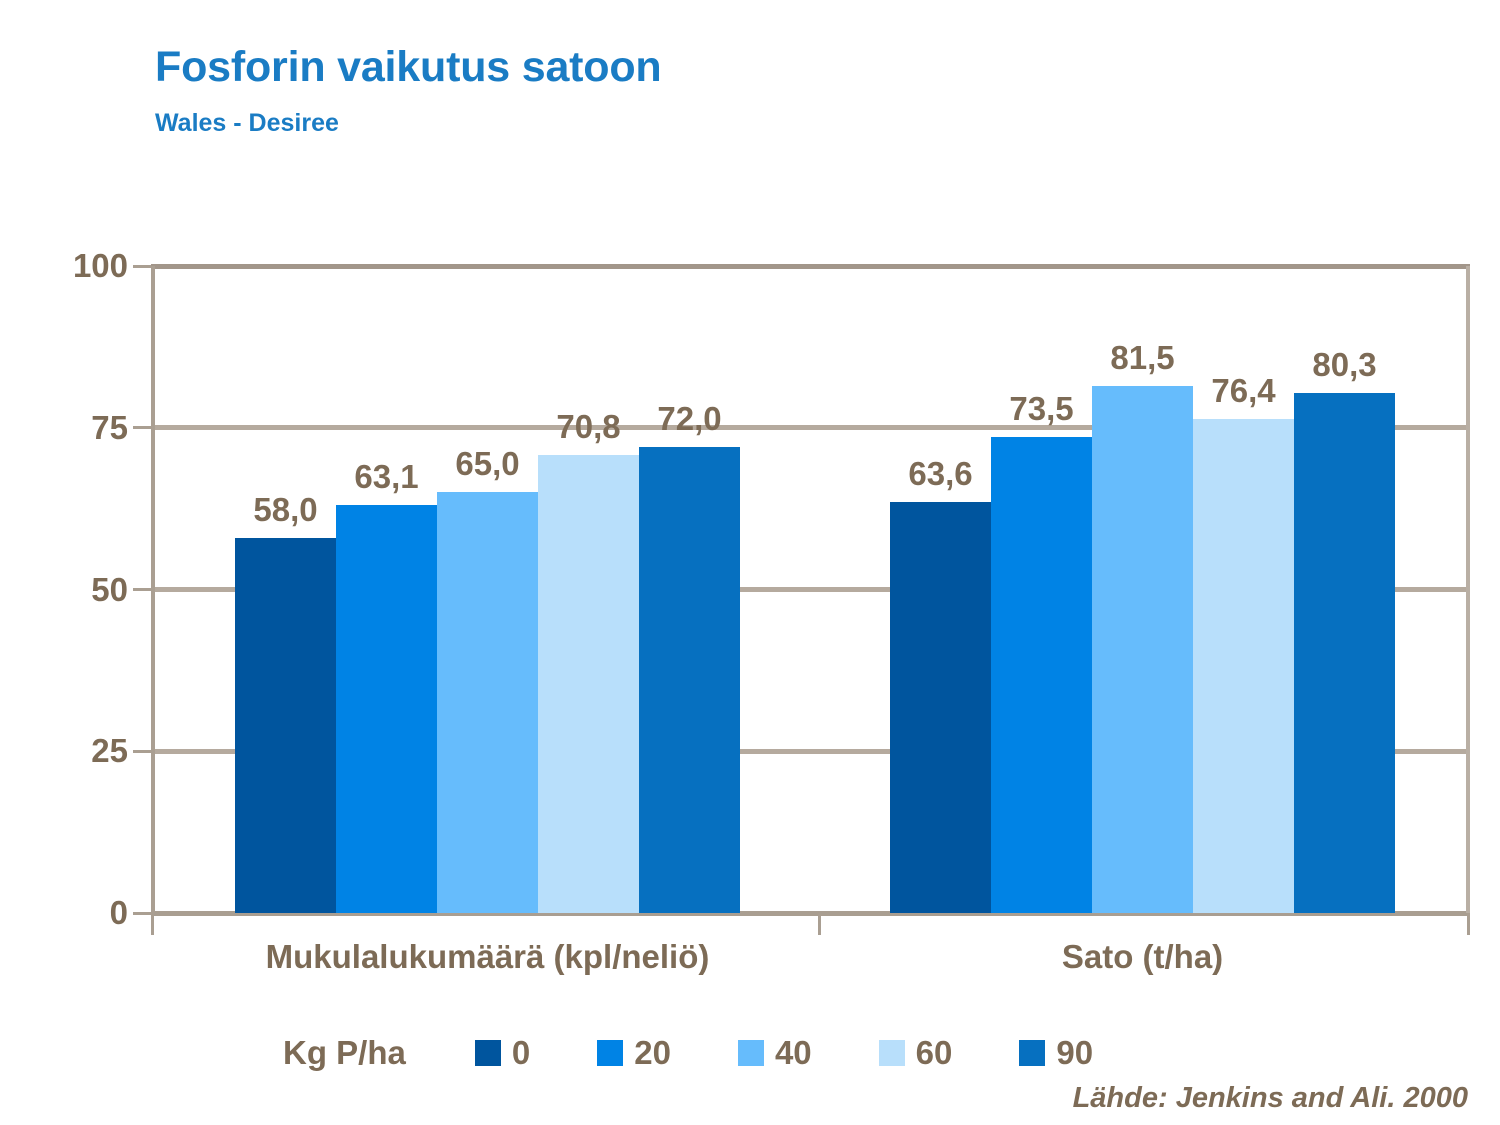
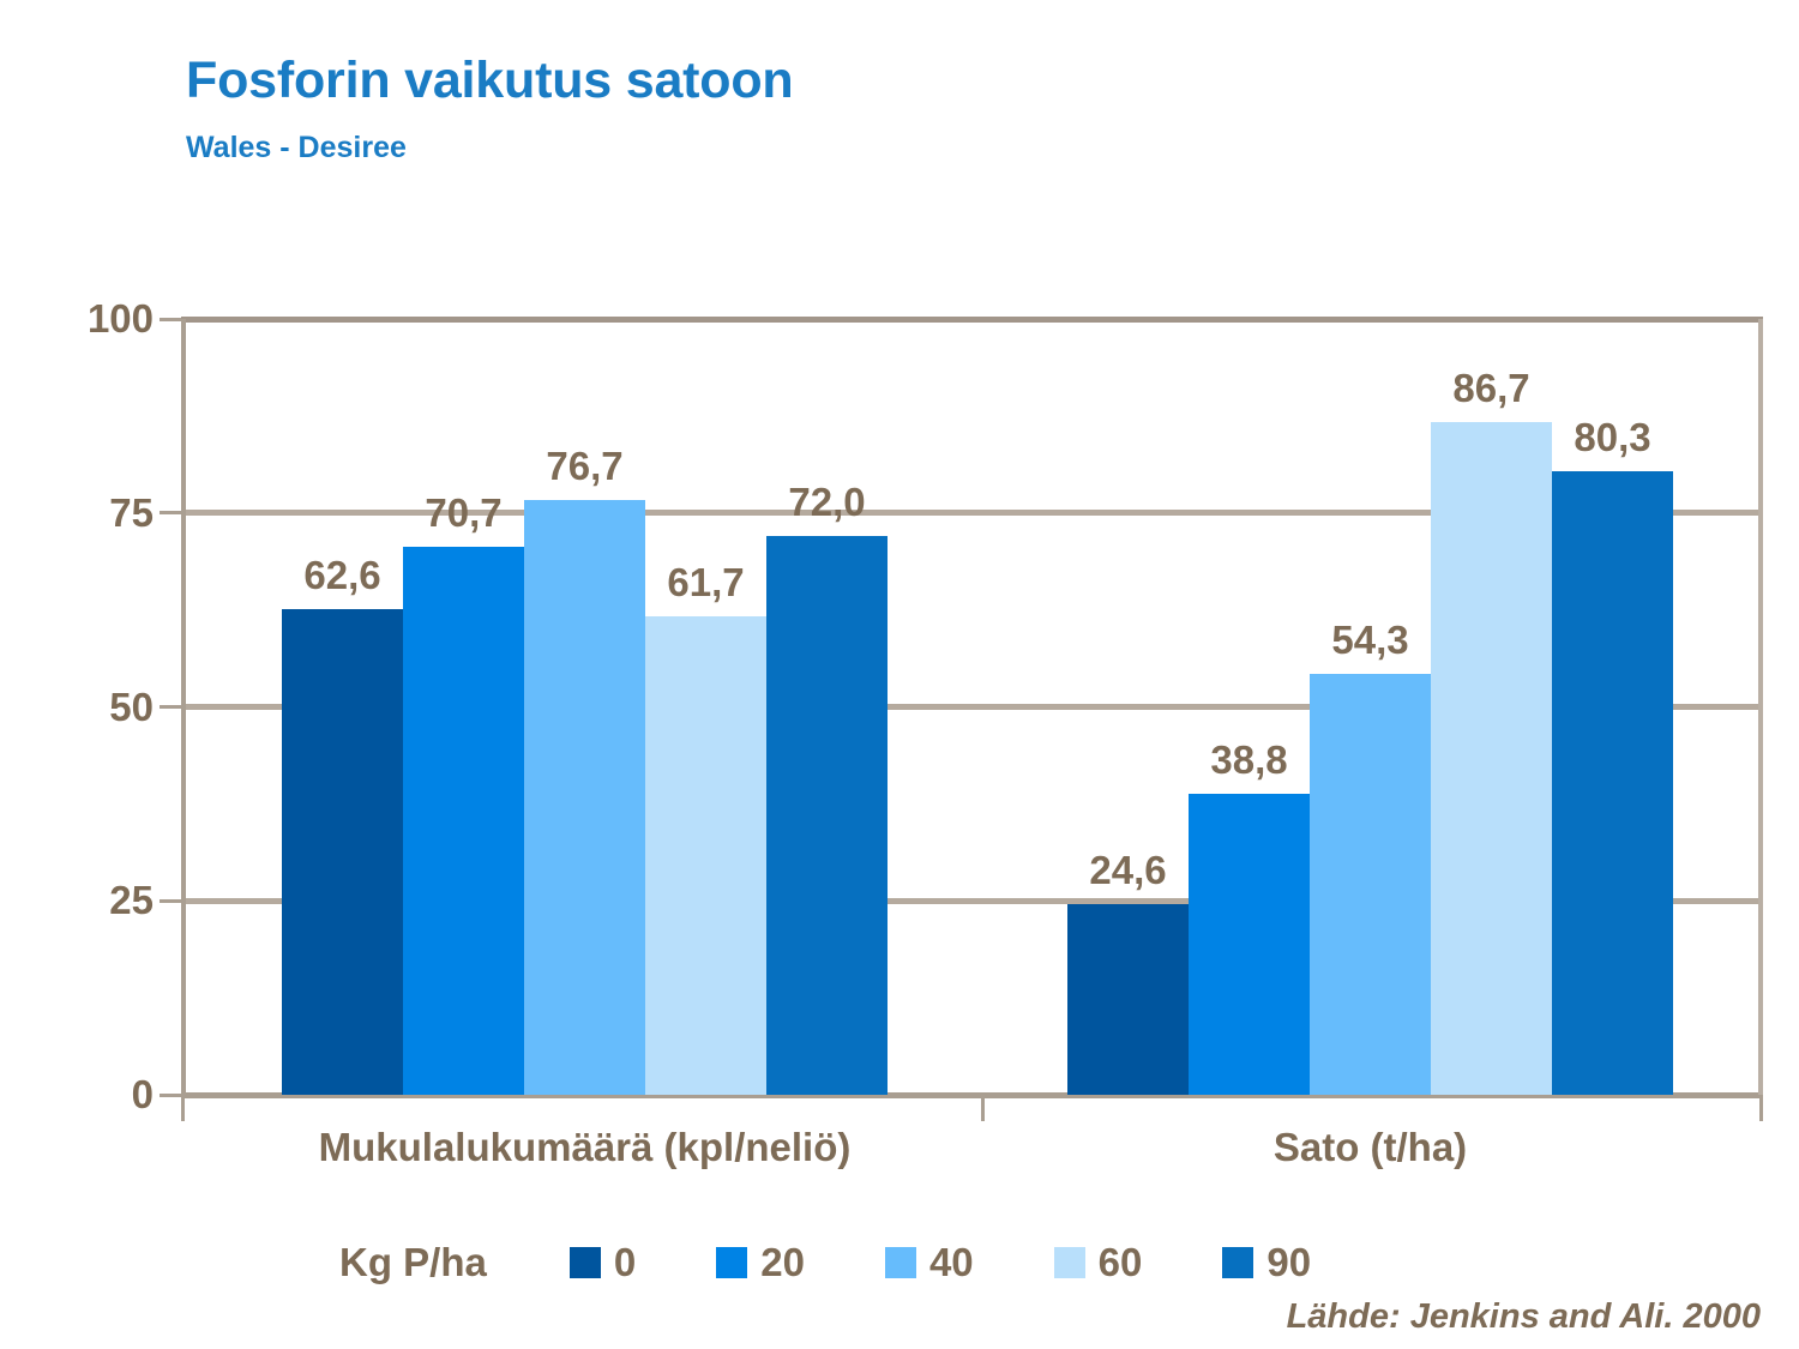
0/Mukulalukumäärä (kpl/neliö): 58,0 -> 62,6
20/Mukulalukumäärä (kpl/neliö): 63,1 -> 70,7
40/Mukulalukumäärä (kpl/neliö): 65,0 -> 76,7
60/Mukulalukumäärä (kpl/neliö): 70,8 -> 61,7
0/Sato (t/ha): 63,6 -> 24,6
20/Sato (t/ha): 73,5 -> 38,8
40/Sato (t/ha): 81,5 -> 54,3
60/Sato (t/ha): 76,4 -> 86,7
